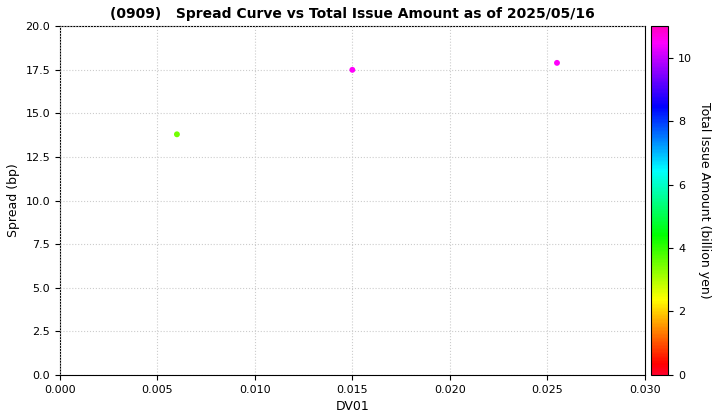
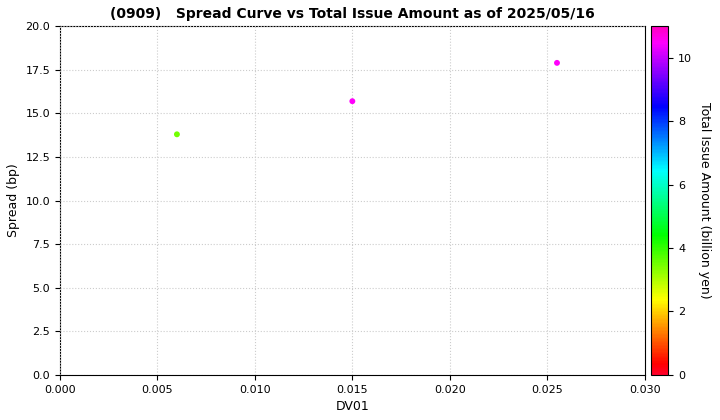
0.015: 17.5 -> 15.7
